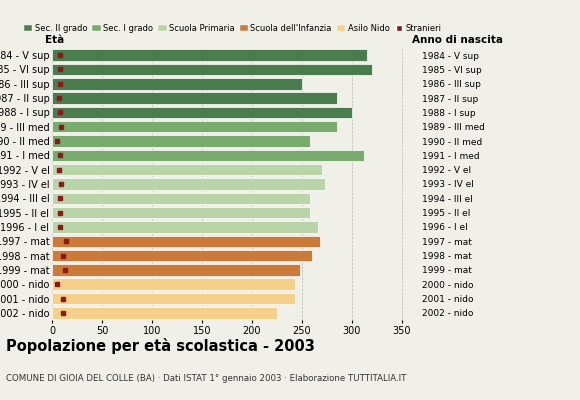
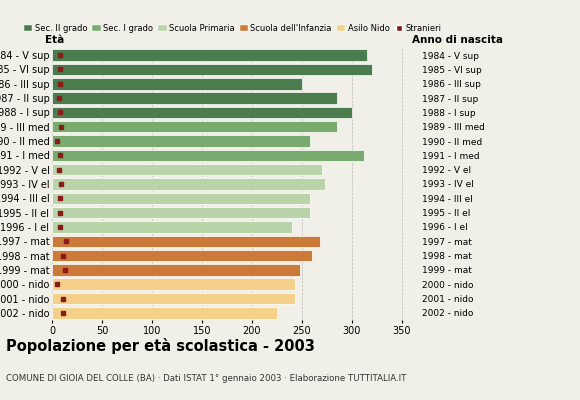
1996 - I el: 266 -> 240
